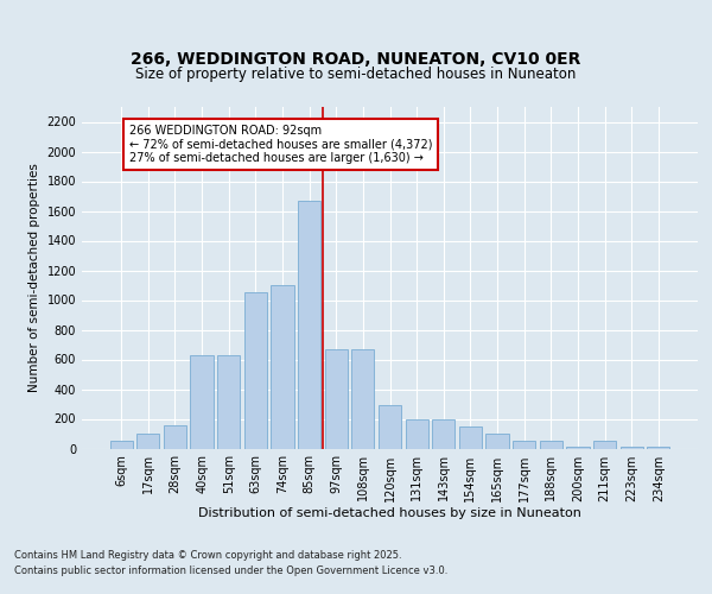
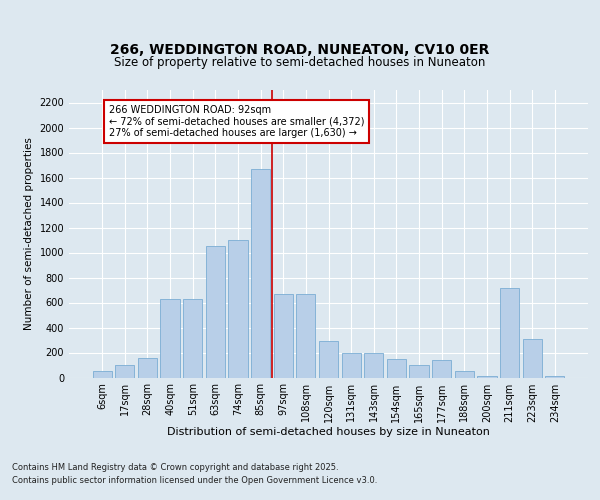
177sqm: 50 -> 140
211sqm: 50 -> 720
223sqm: 10 -> 310
